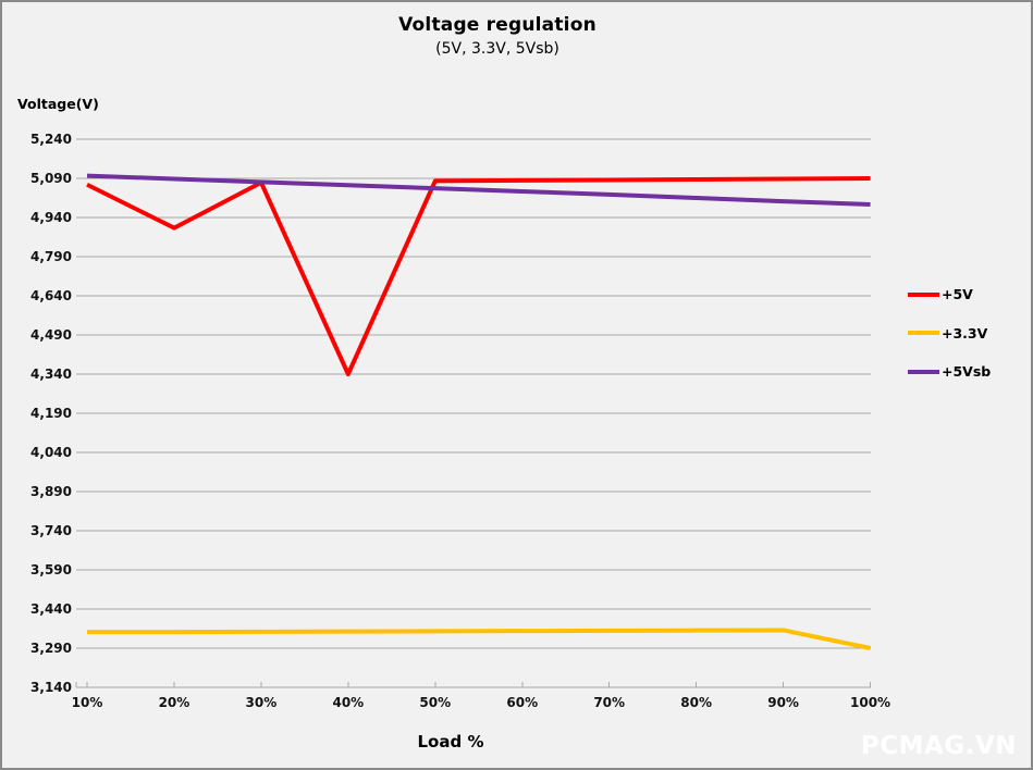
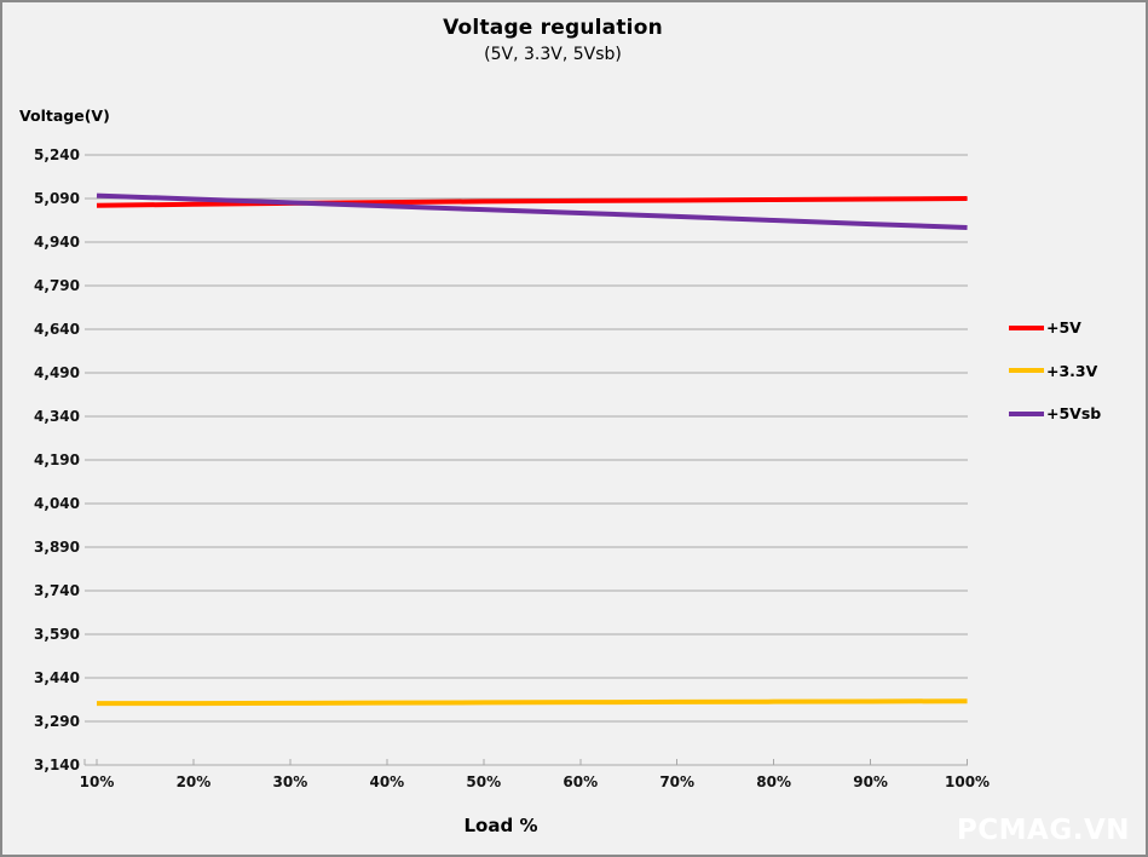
+5V/20%: 4900 -> 5070
+5V/40%: 4340 -> 5080
+3.3V/100%: 3290 -> 3360
